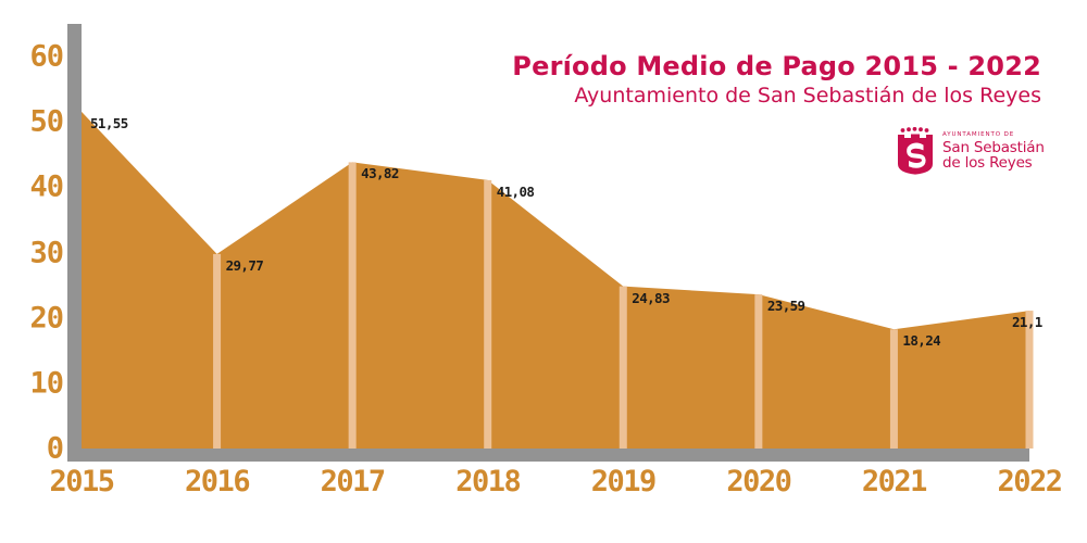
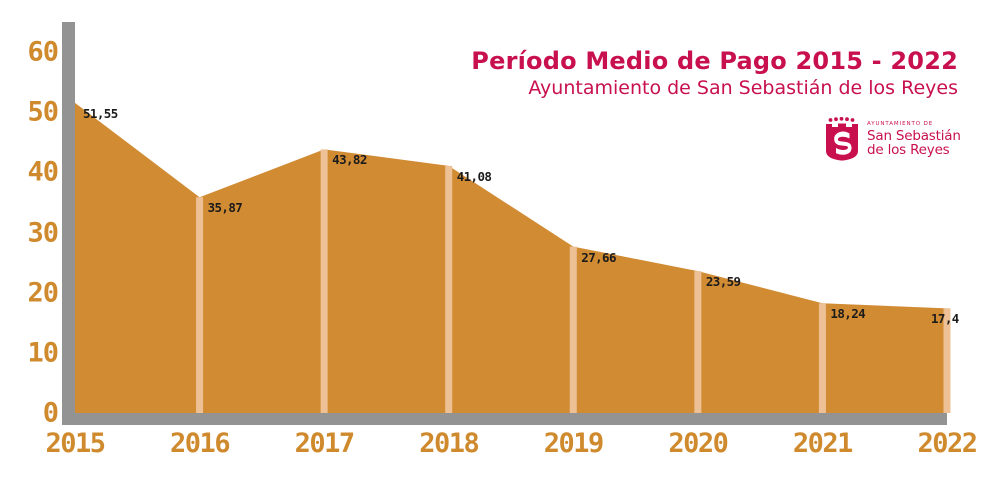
2016: 29,77 -> 35,87
2019: 24,83 -> 27,66
2022: 21,1 -> 17,4
